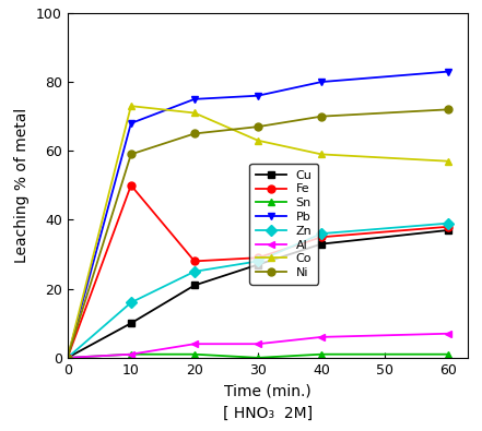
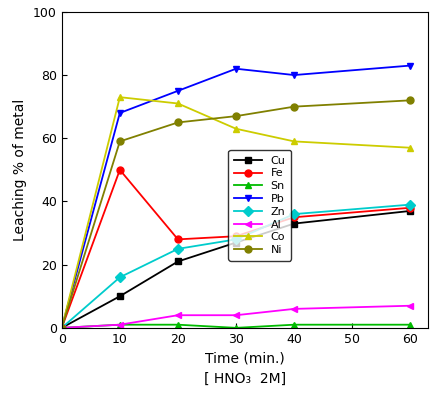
Pb/30: 76 -> 82
